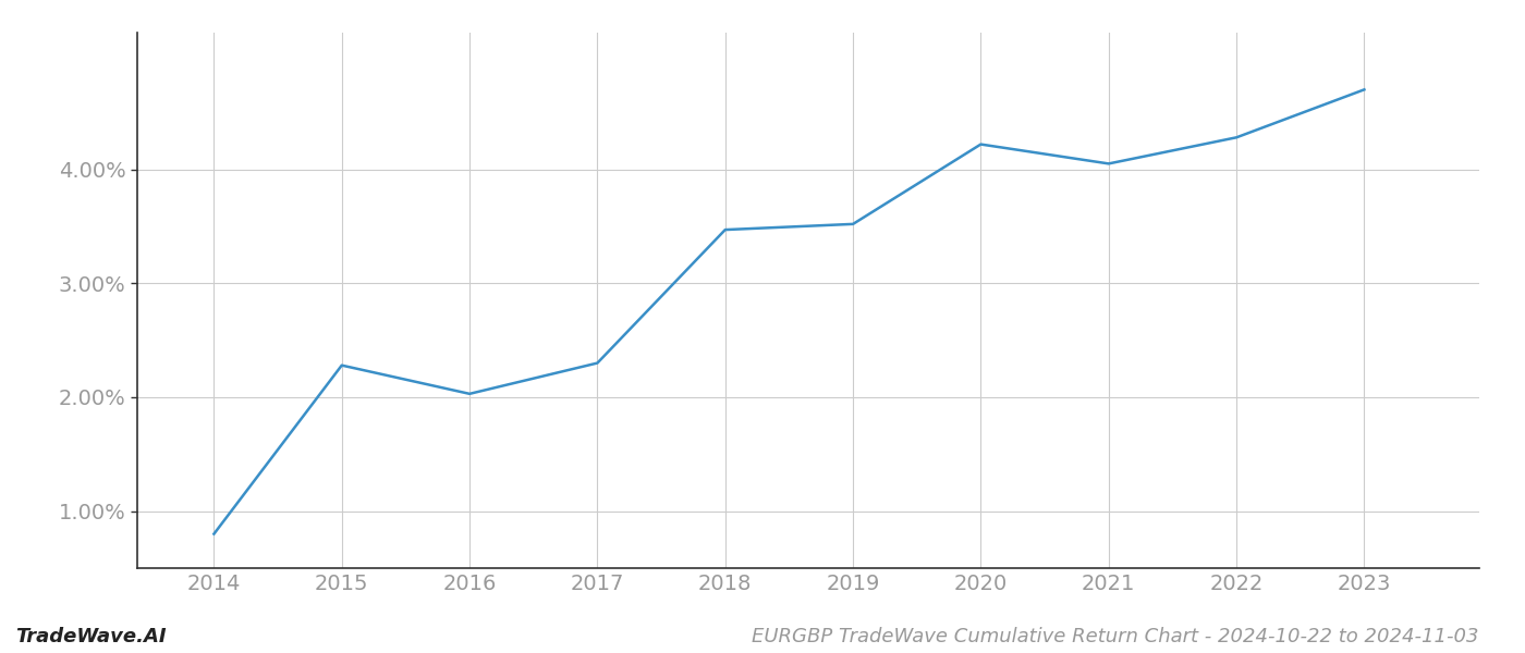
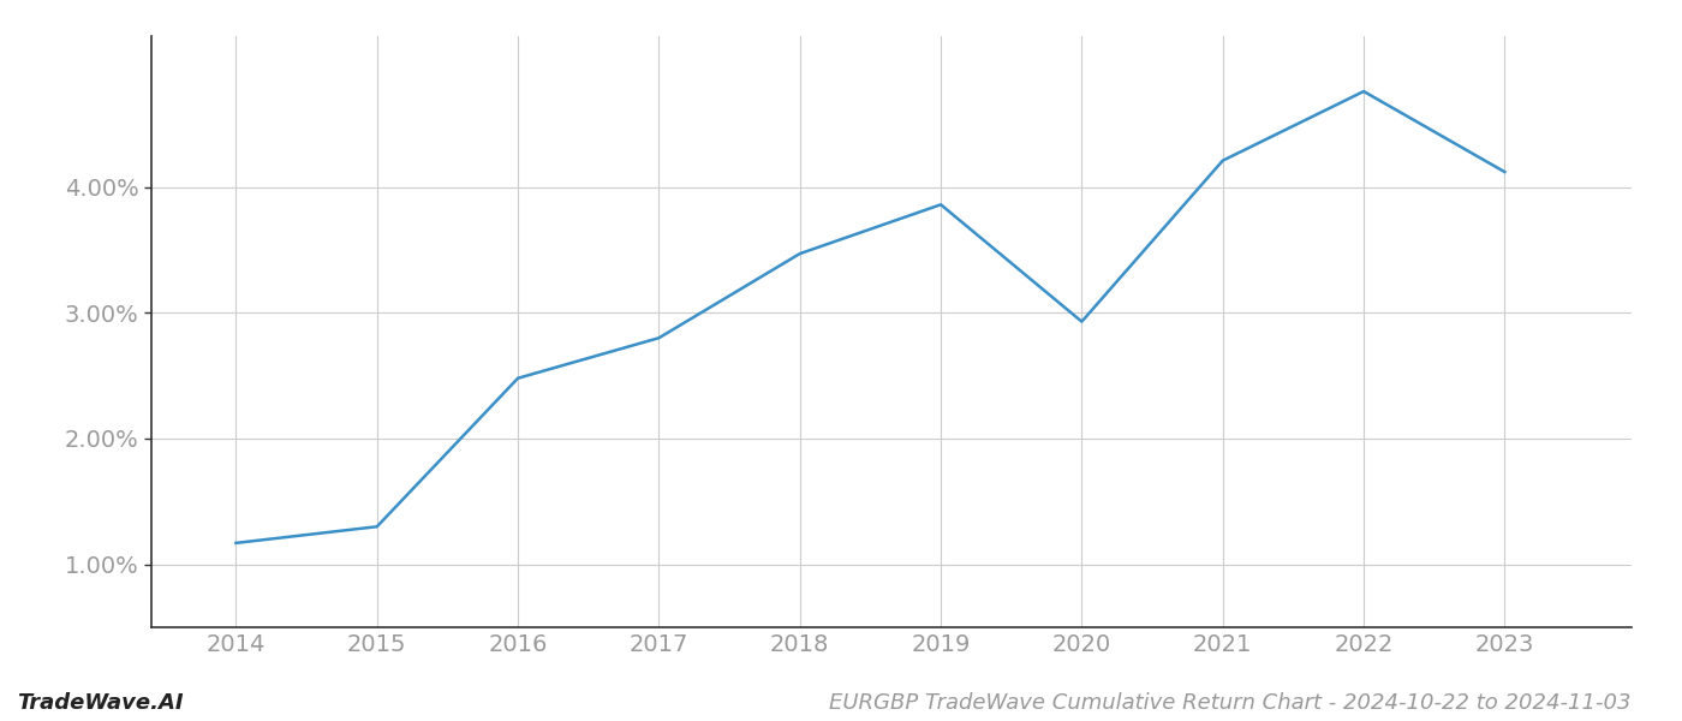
2014: 0.80% -> 1.17%
2015: 2.28% -> 1.30%
2016: 2.03% -> 2.48%
2017: 2.30% -> 2.80%
2019: 3.52% -> 3.86%
2020: 4.22% -> 2.93%
2021: 4.05% -> 4.21%
2022: 4.28% -> 4.76%
2023: 4.70% -> 4.12%
